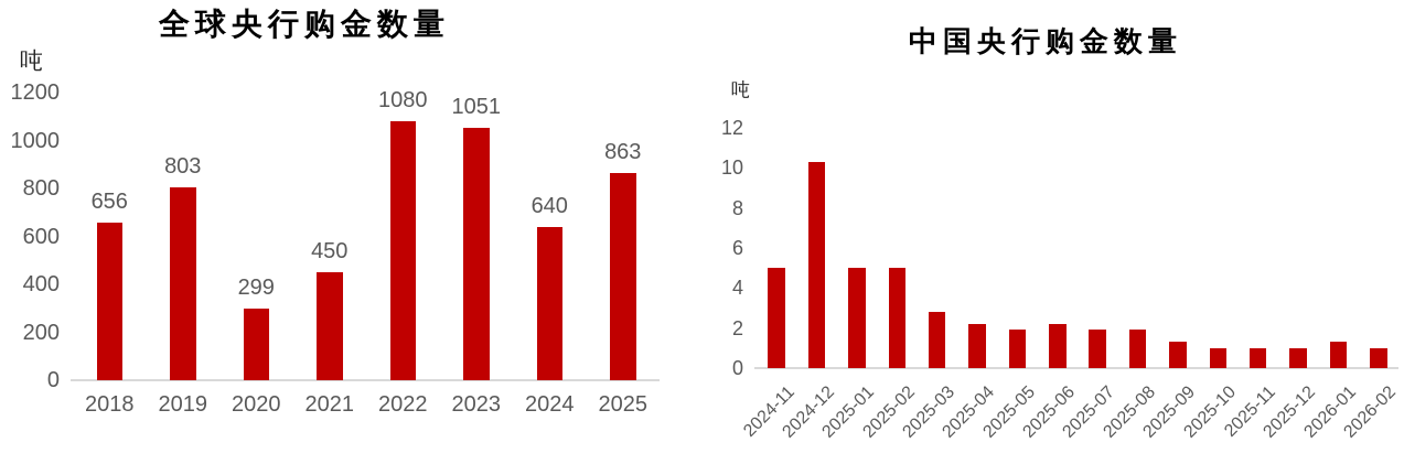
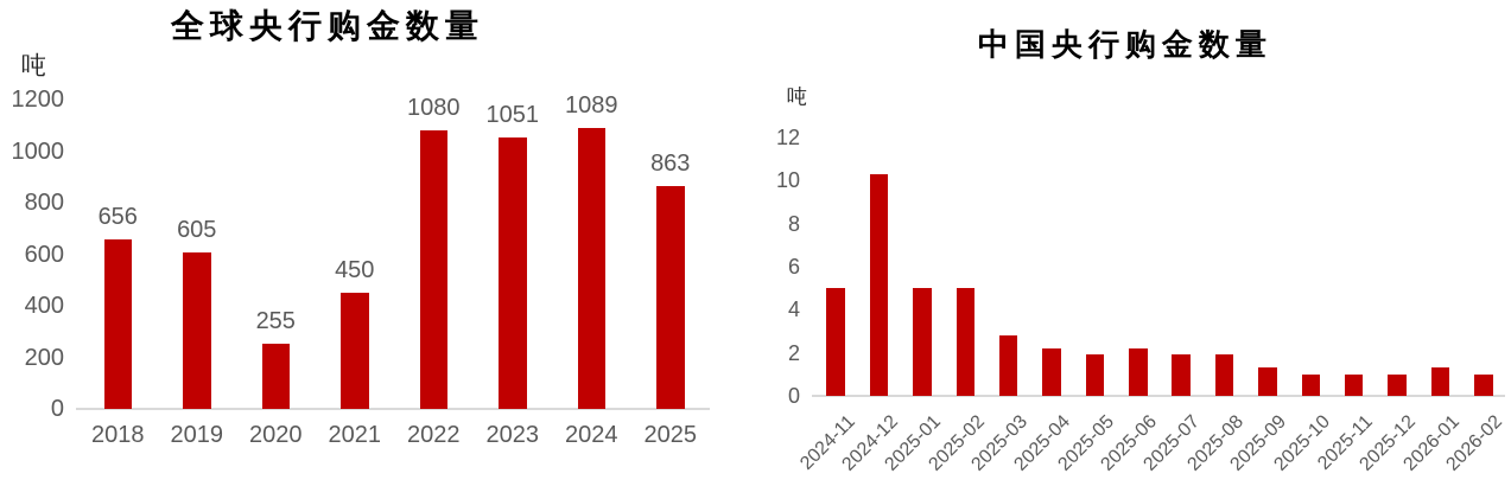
全球央行购金数量/2019: 803 -> 605
全球央行购金数量/2020: 299 -> 255
全球央行购金数量/2024: 640 -> 1089
